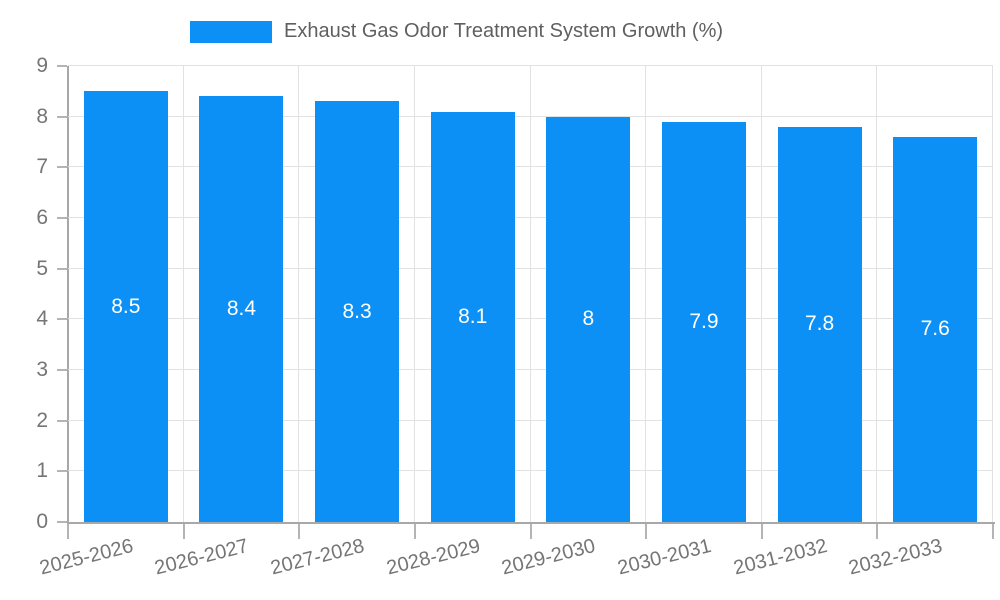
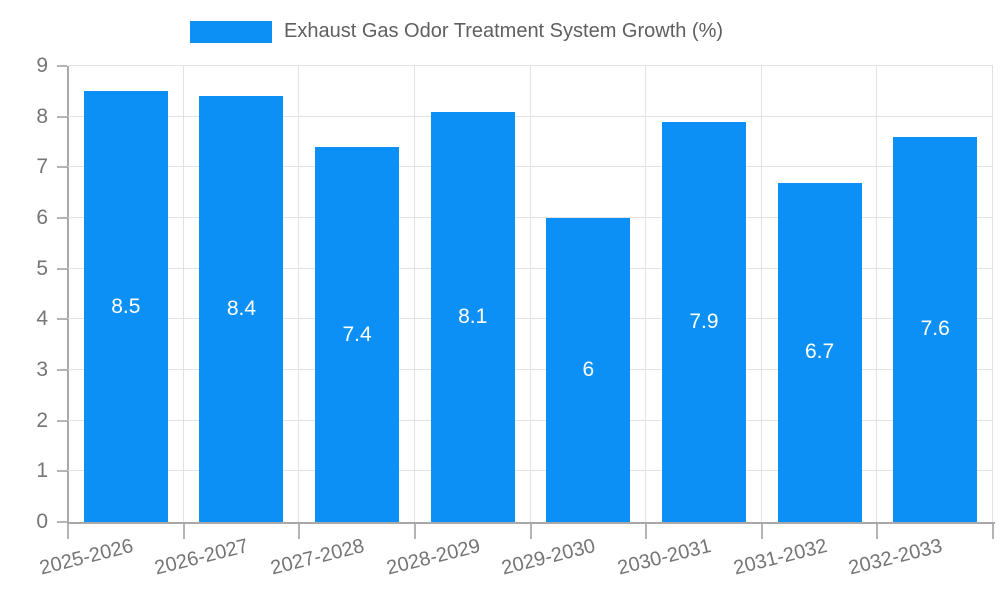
2027-2028: 8.3 -> 7.4
2029-2030: 8 -> 6
2031-2032: 7.8 -> 6.7
